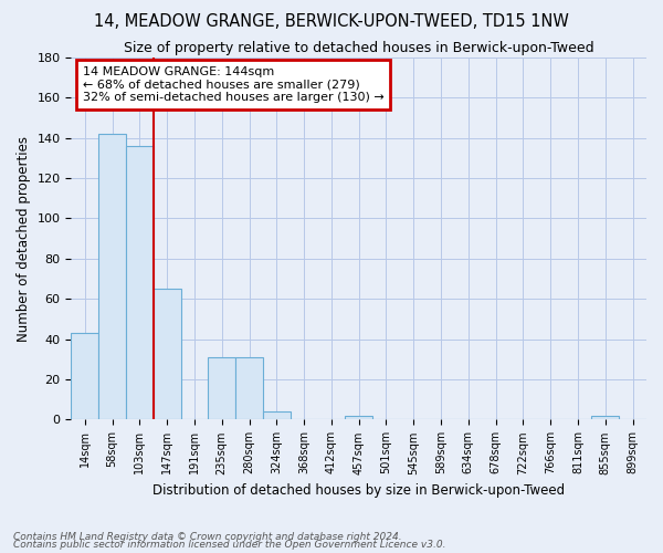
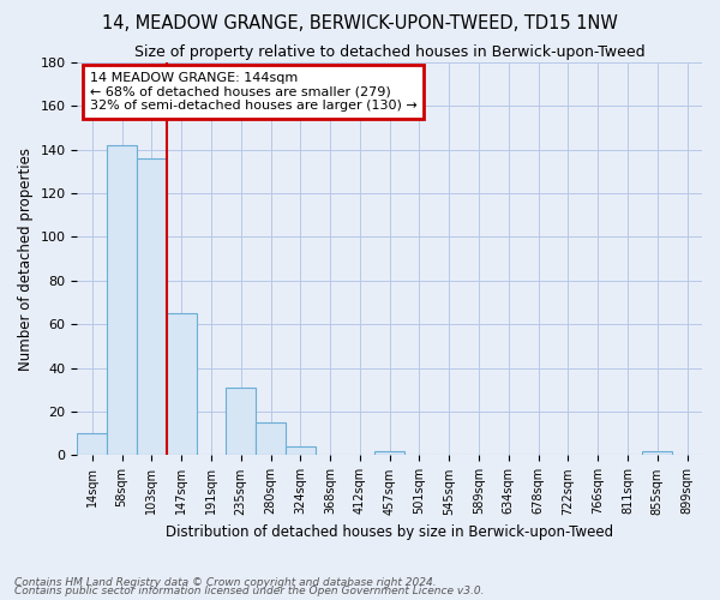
14sqm: 43 -> 10
280sqm: 31 -> 15
